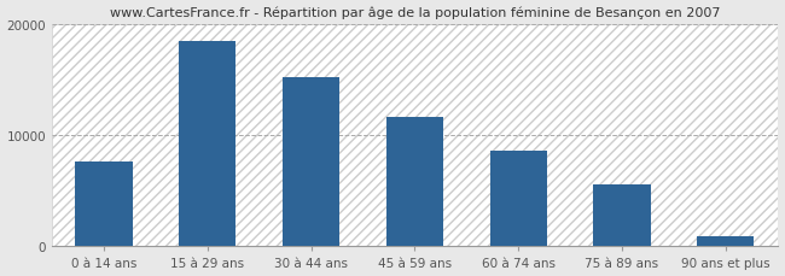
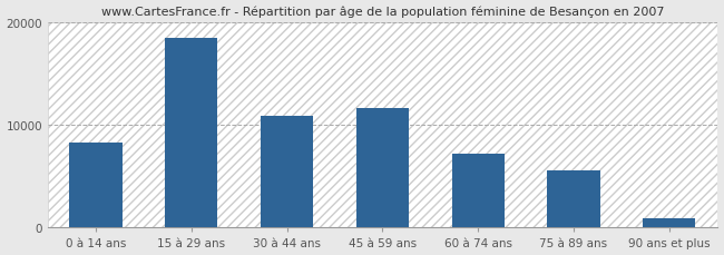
0 à 14 ans: 7600 -> 8300
30 à 44 ans: 15200 -> 10900
60 à 74 ans: 8600 -> 7200
